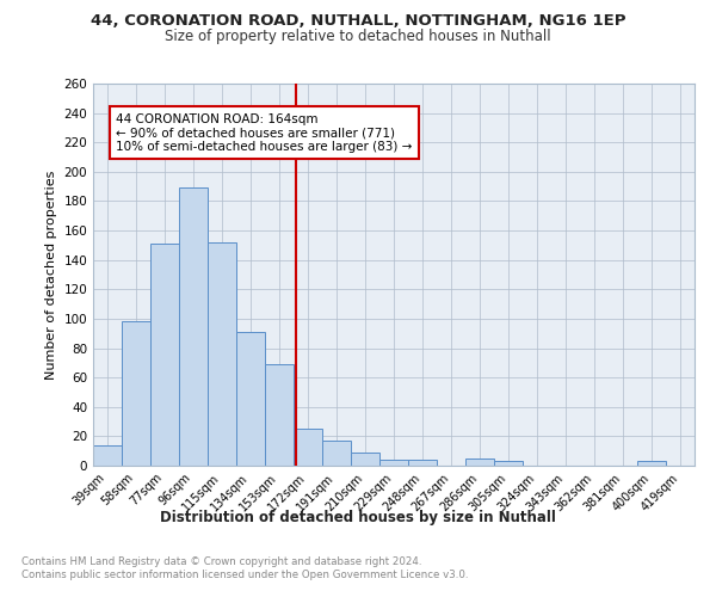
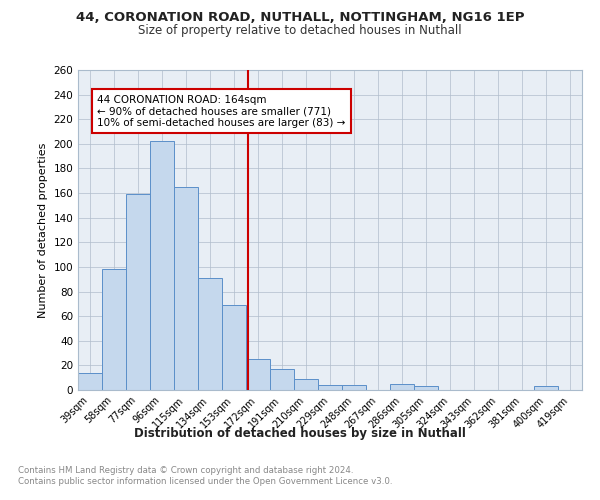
77sqm: 151 -> 159
96sqm: 189 -> 202
115sqm: 152 -> 165
